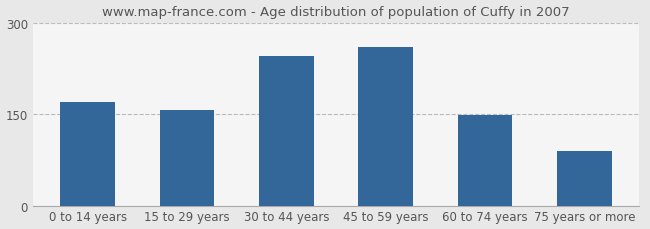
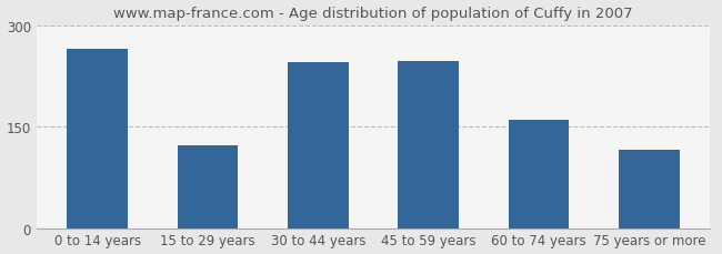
0 to 14 years: 170 -> 266
15 to 29 years: 157 -> 122
45 to 59 years: 260 -> 248
60 to 74 years: 148 -> 160
75 years or more: 90 -> 116
